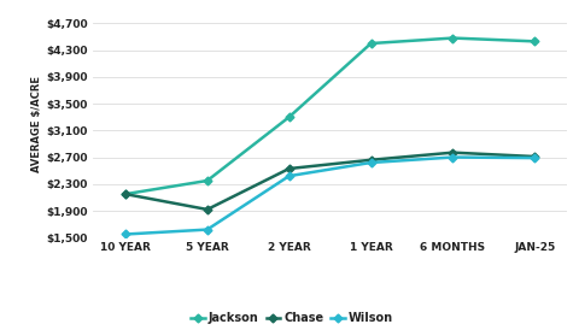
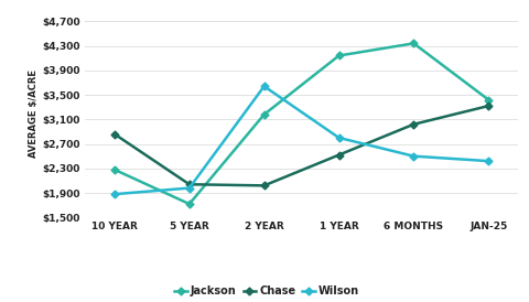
Jackson/10 YEAR: $2,150 -> $2,280
Chase/10 YEAR: $2,150 -> $2,860
Wilson/10 YEAR: $1,550 -> $1,880
Jackson/5 YEAR: $2,350 -> $1,720
Chase/5 YEAR: $1,920 -> $2,040
Wilson/5 YEAR: $1,620 -> $1,980
Jackson/2 YEAR: $3,300 -> $3,180
Chase/2 YEAR: $2,530 -> $2,020
Wilson/2 YEAR: $2,420 -> $3,640
Jackson/1 YEAR: $4,400 -> $4,140
Chase/1 YEAR: $2,660 -> $2,520
Wilson/1 YEAR: $2,620 -> $2,800
Jackson/6 MONTHS: $4,480 -> $4,340
Chase/6 MONTHS: $2,770 -> $3,020
Wilson/6 MONTHS: $2,700 -> $2,500
Jackson/JAN-25: $4,430 -> $3,420
Chase/JAN-25: $2,710 -> $3,320
Wilson/JAN-25: $2,690 -> $2,420
